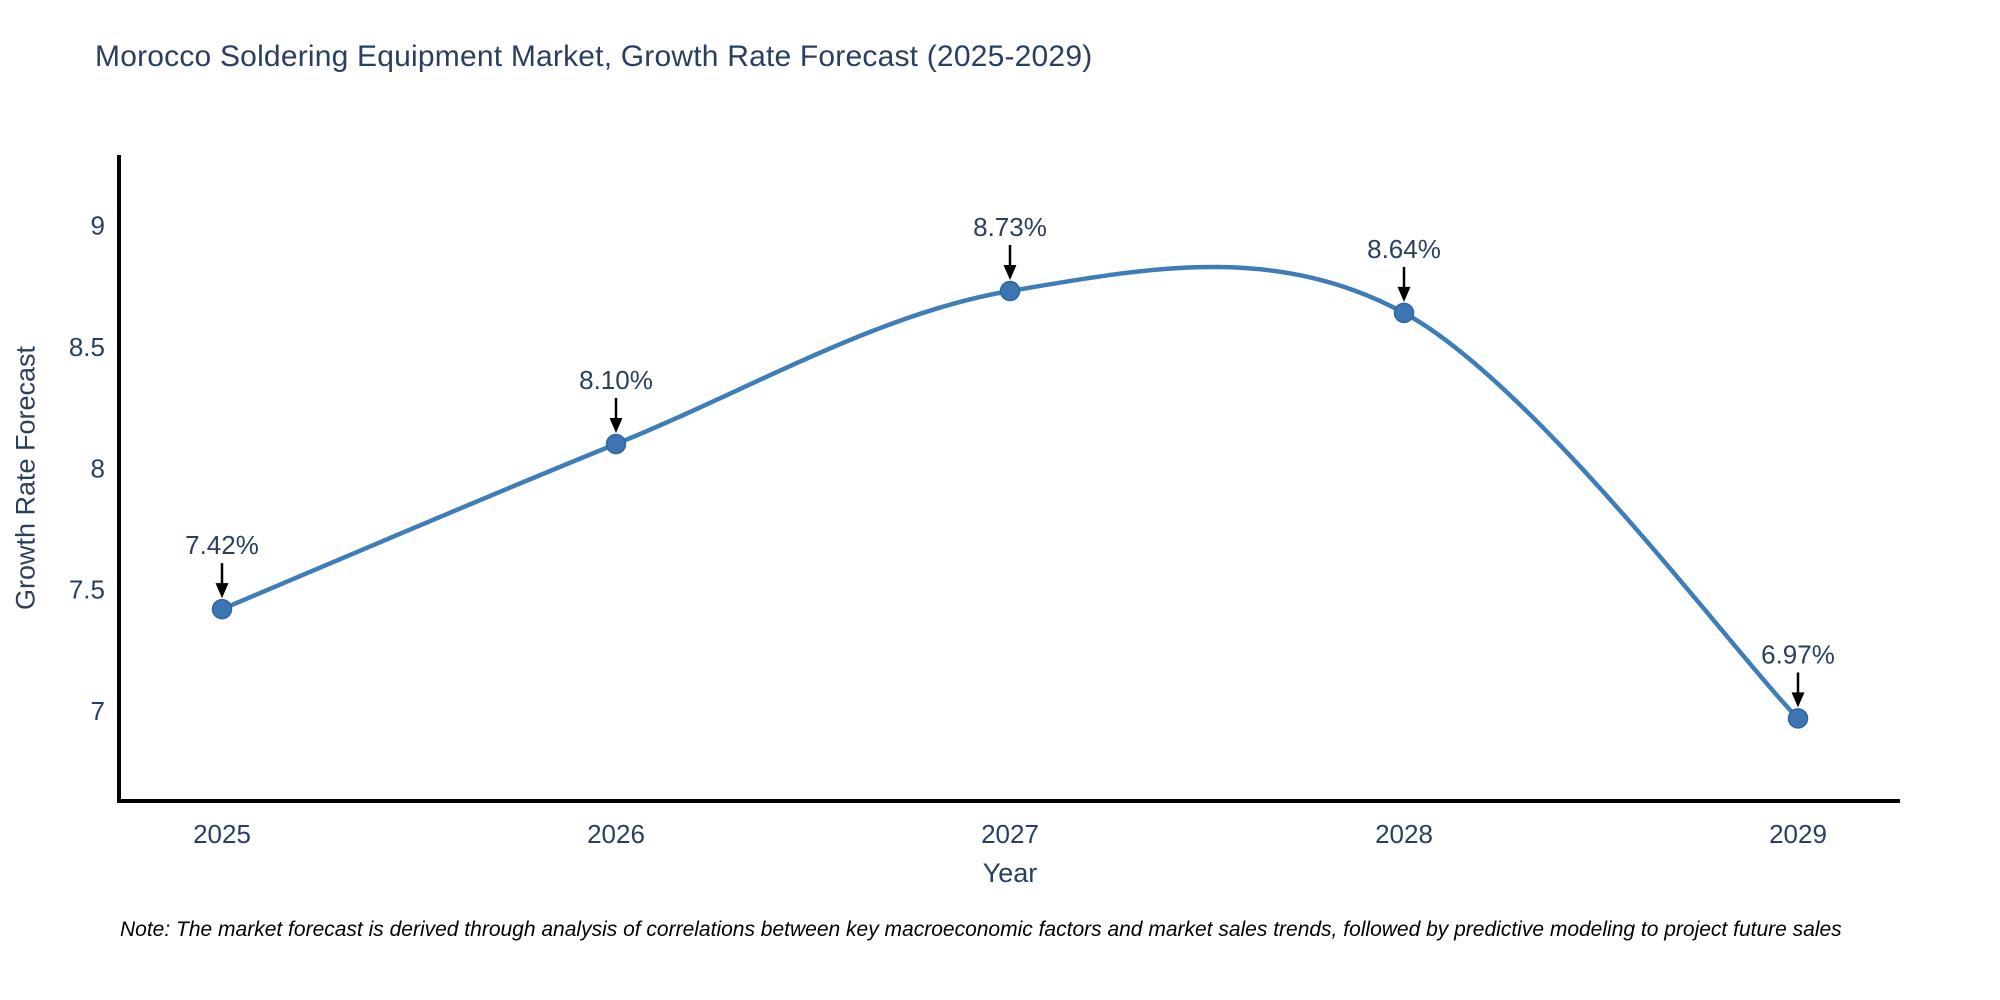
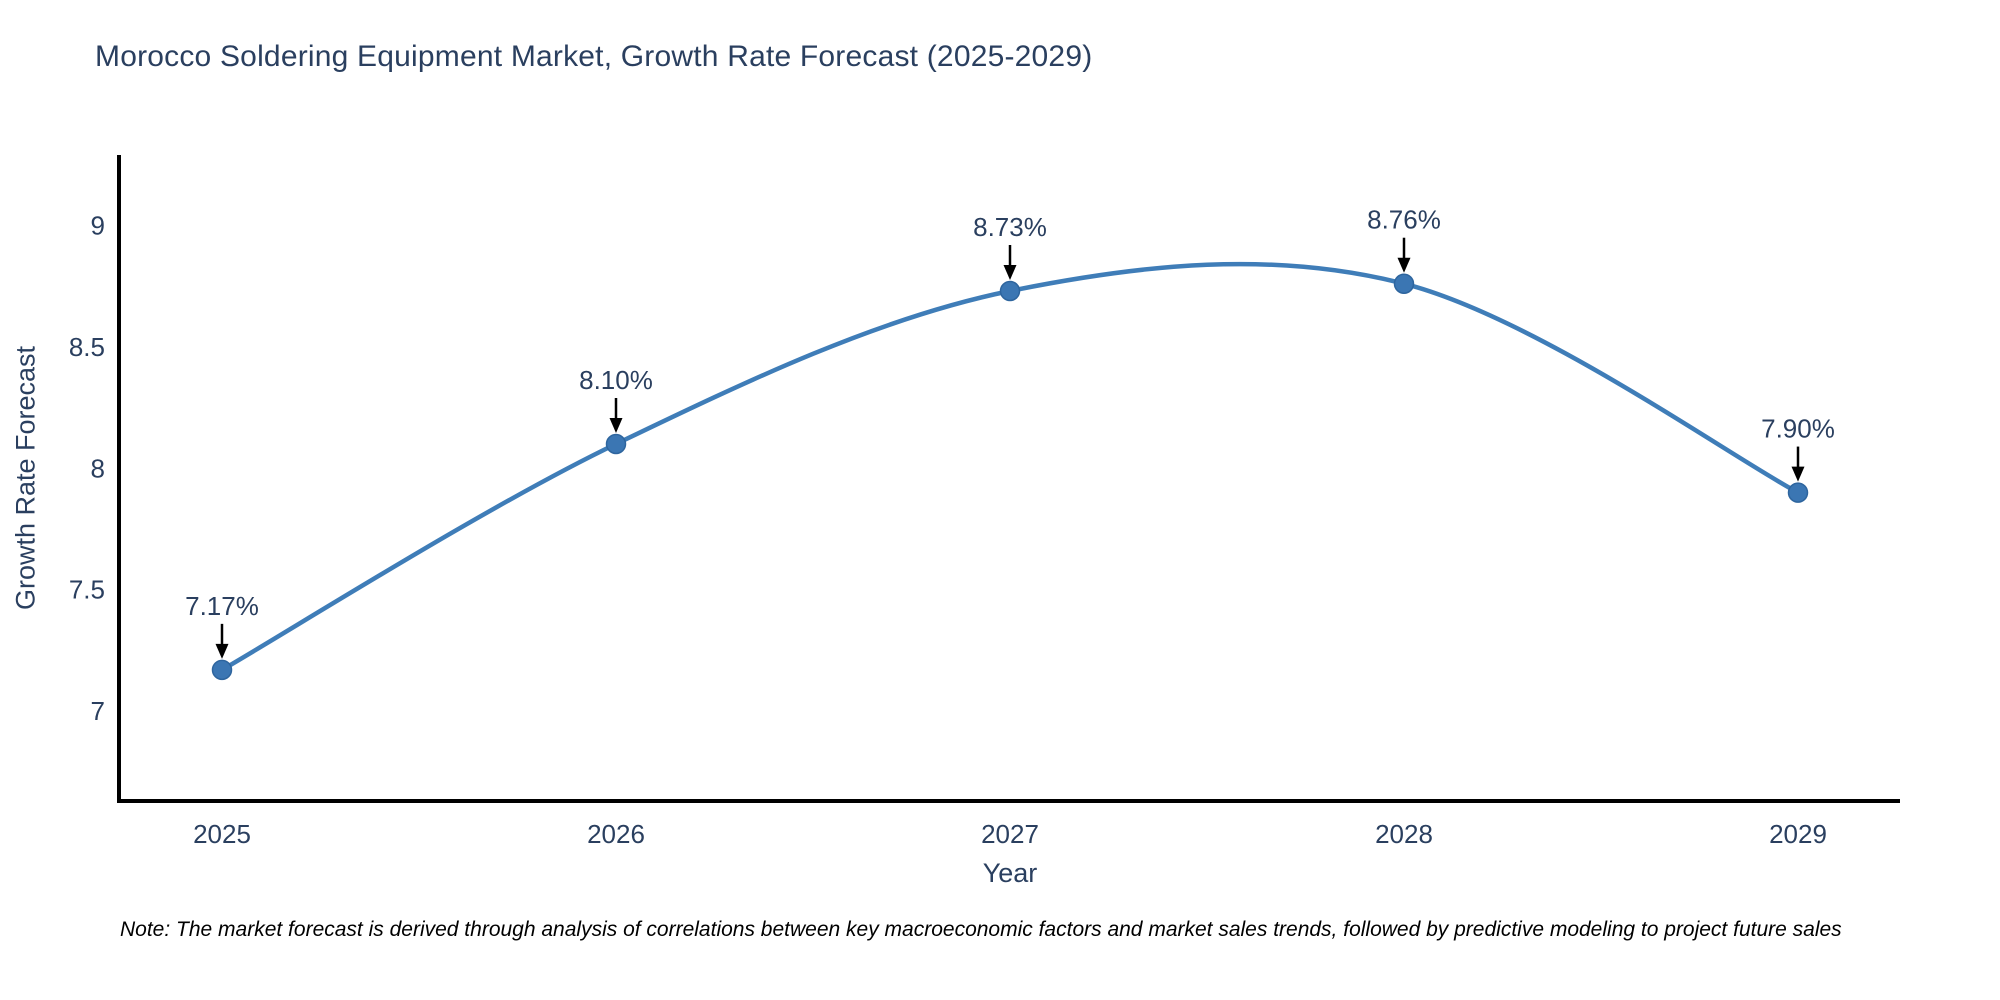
2025: 7.42% -> 7.17%
2028: 8.64% -> 8.76%
2029: 6.97% -> 7.90%
